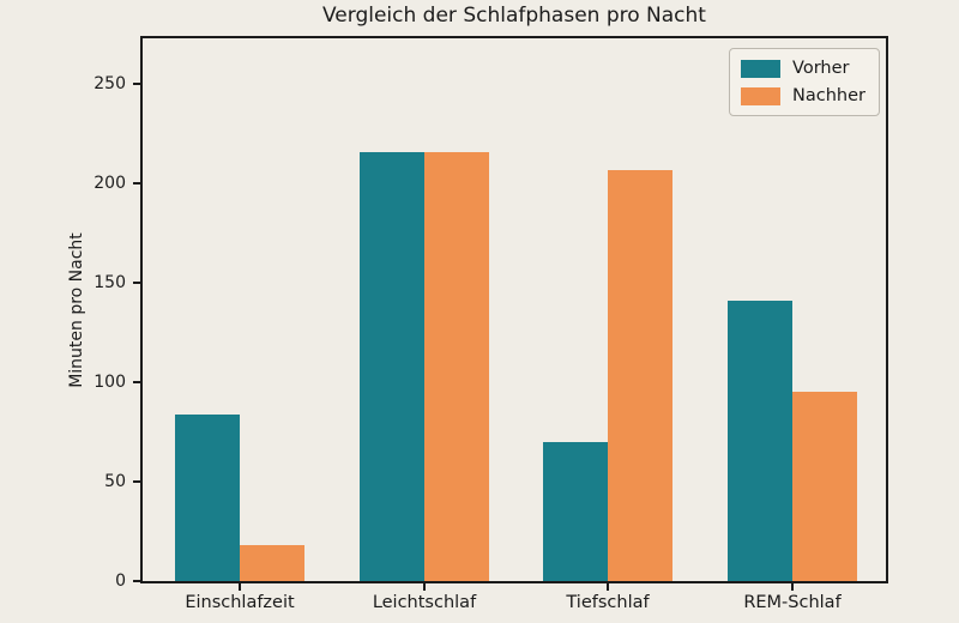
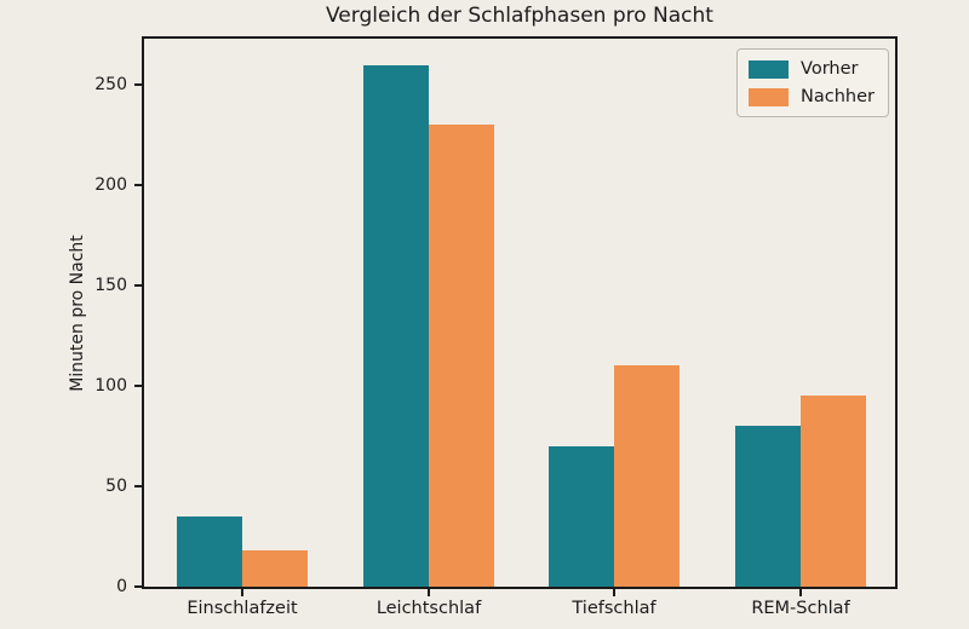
Vorher/Einschlafzeit: 84 -> 35
Vorher/Leichtschlaf: 216 -> 260
Nachher/Leichtschlaf: 216 -> 230
Nachher/Tiefschlaf: 207 -> 110
Vorher/REM-Schlaf: 141 -> 80
